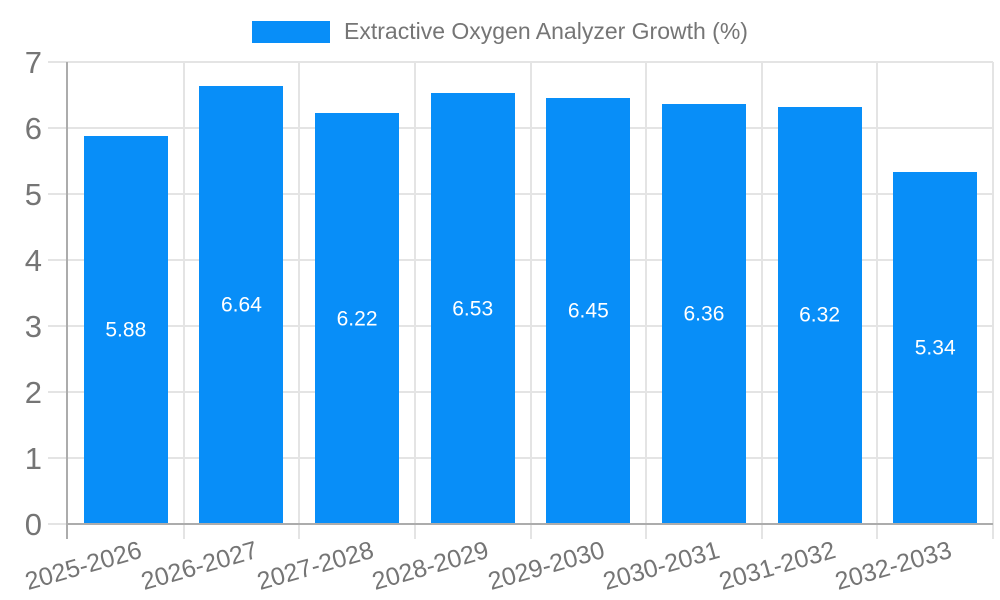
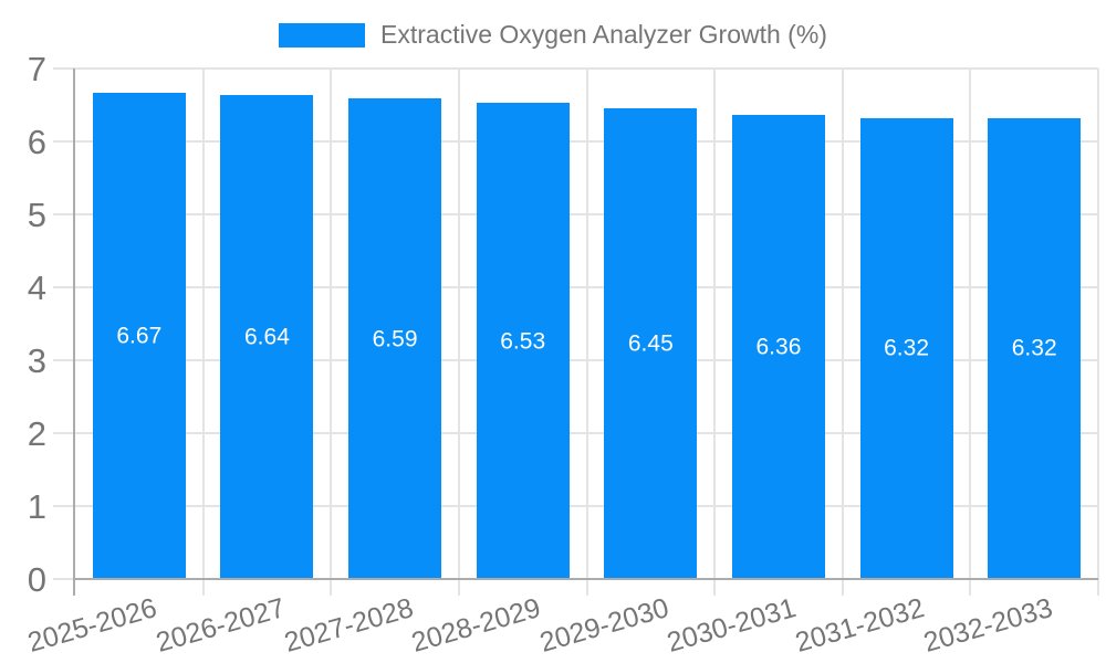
2025-2026: 5.88 -> 6.67
2027-2028: 6.22 -> 6.59
2032-2033: 5.34 -> 6.32
